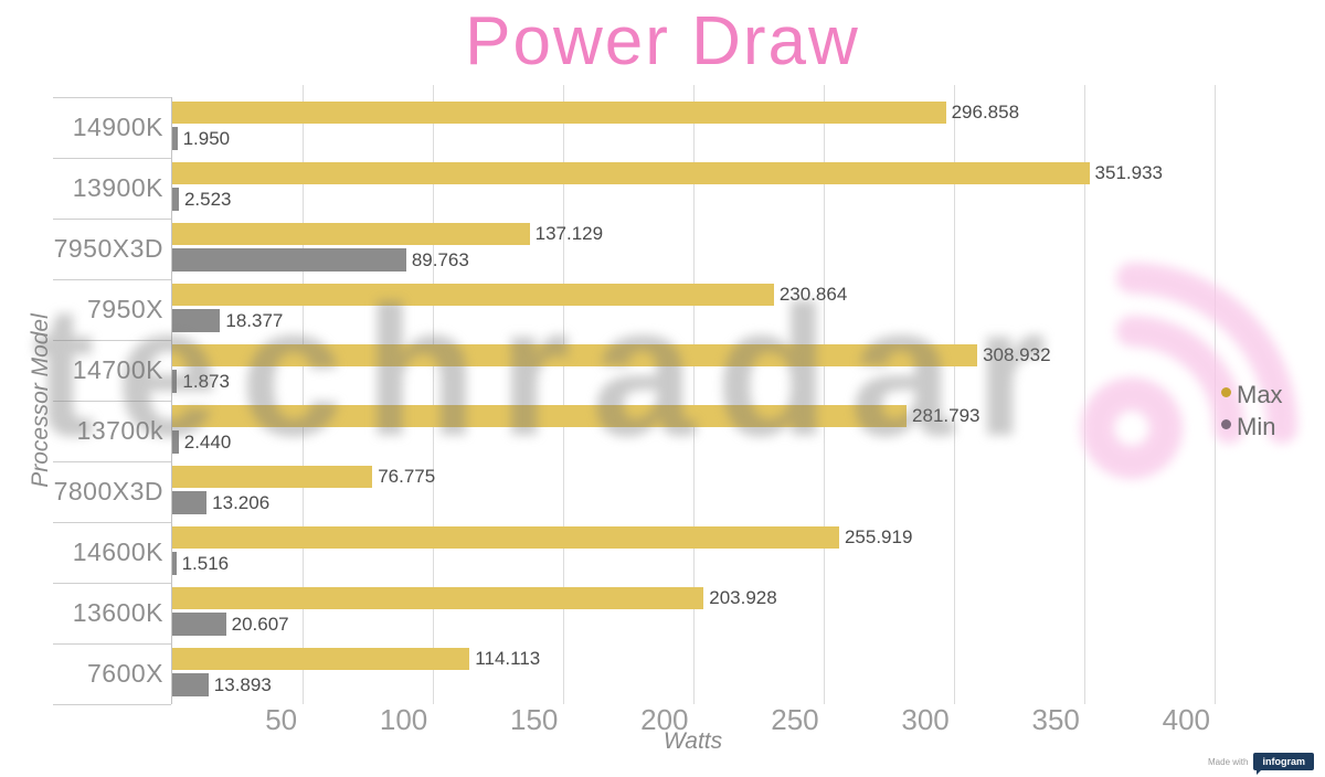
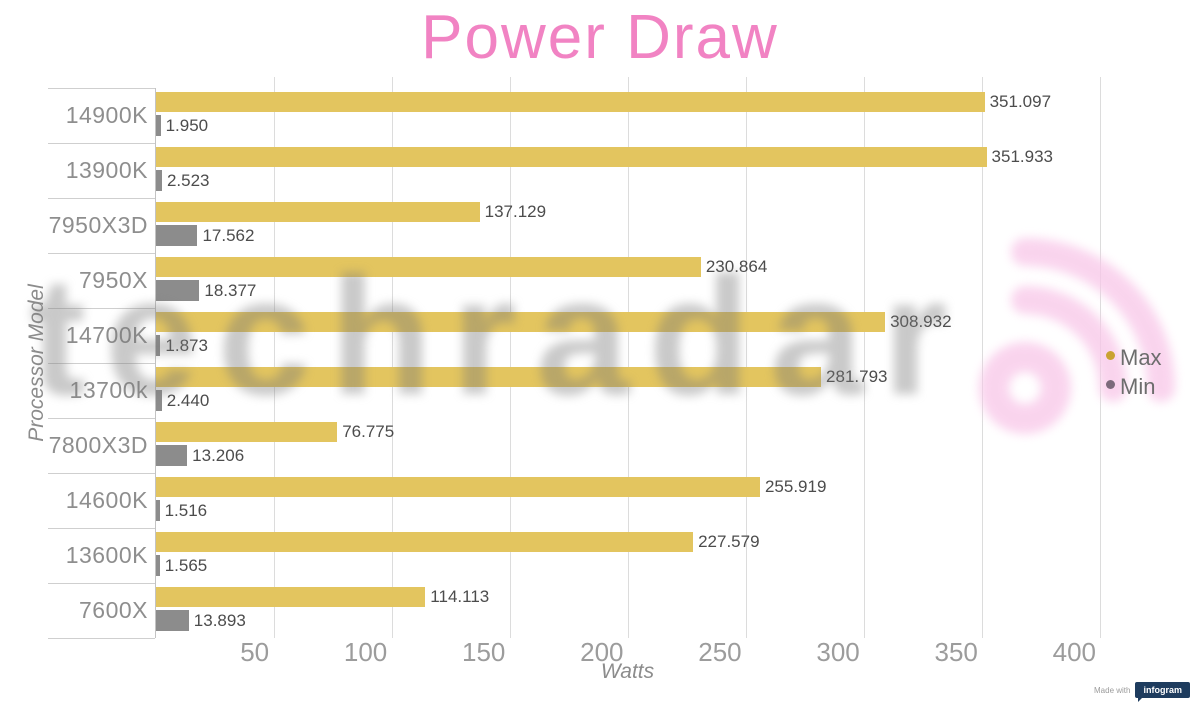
Max/14900K: 296.858 -> 351.097
Min/7950X3D: 89.763 -> 17.562
Max/13600K: 203.928 -> 227.579
Min/13600K: 20.607 -> 1.565
